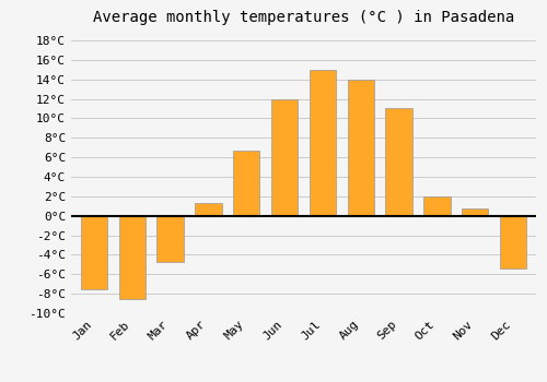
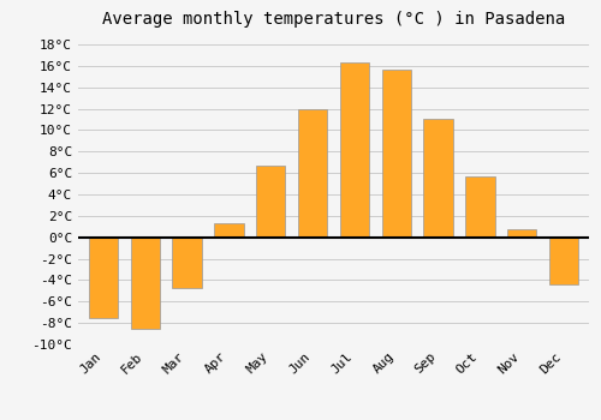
Jul: 15.0°C -> 16.3°C
Aug: 14.0°C -> 15.6°C
Oct: 2.0°C -> 5.7°C
Dec: -5.4°C -> -4.4°C
